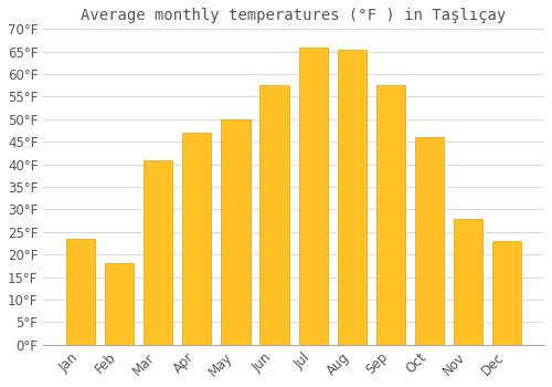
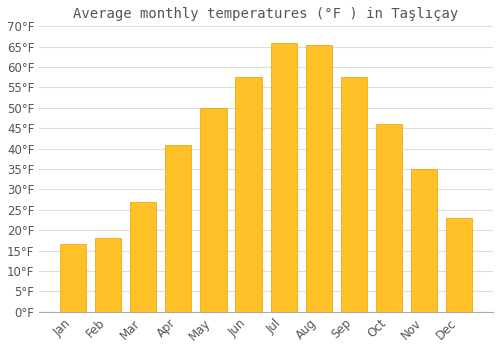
Jan: 23.5°F -> 16.5°F
Mar: 41.0°F -> 27.0°F
Apr: 47.0°F -> 41.0°F
Nov: 28.0°F -> 35.0°F
